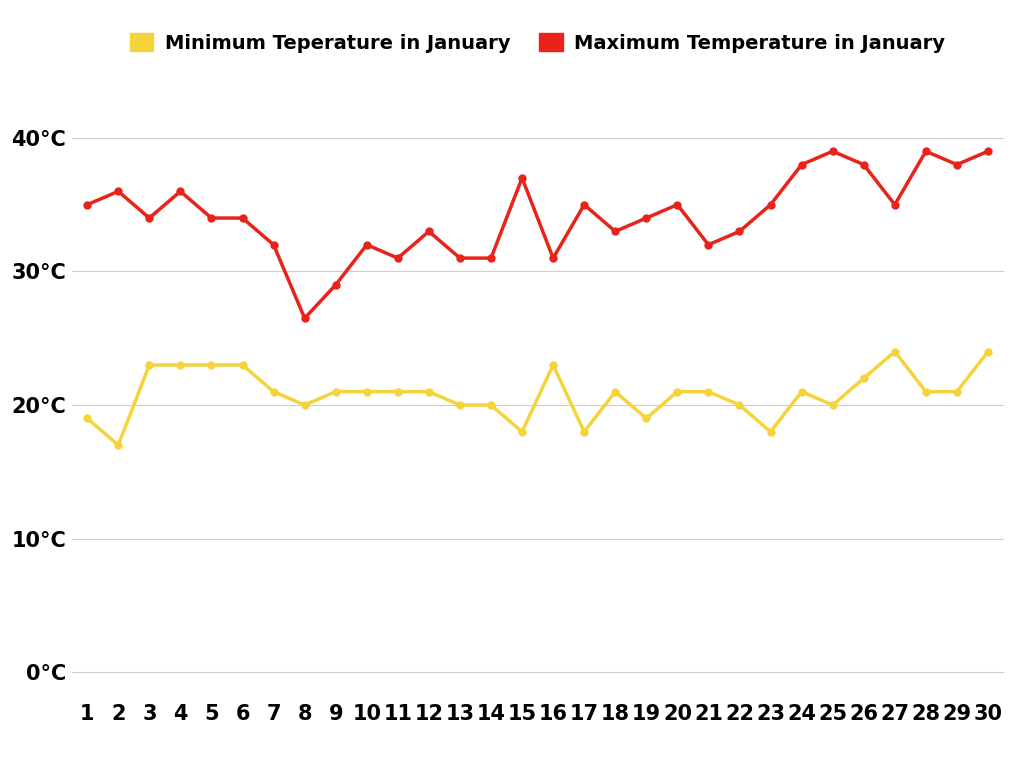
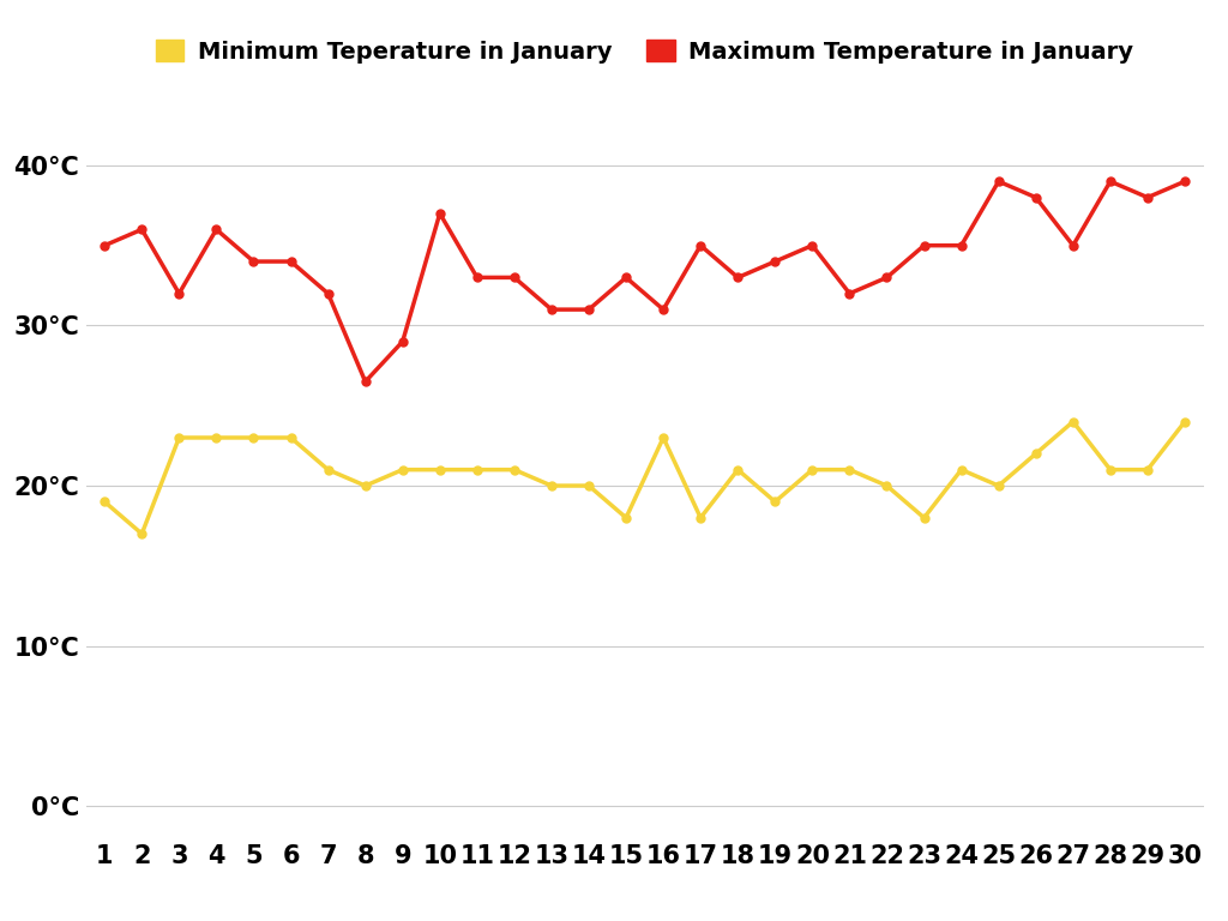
Maximum Temperature in January/3: 34.0°C -> 32.0°C
Maximum Temperature in January/10: 32.0°C -> 37.0°C
Maximum Temperature in January/11: 31.0°C -> 33.0°C
Maximum Temperature in January/15: 37.0°C -> 33.0°C
Maximum Temperature in January/24: 38.0°C -> 35.0°C
